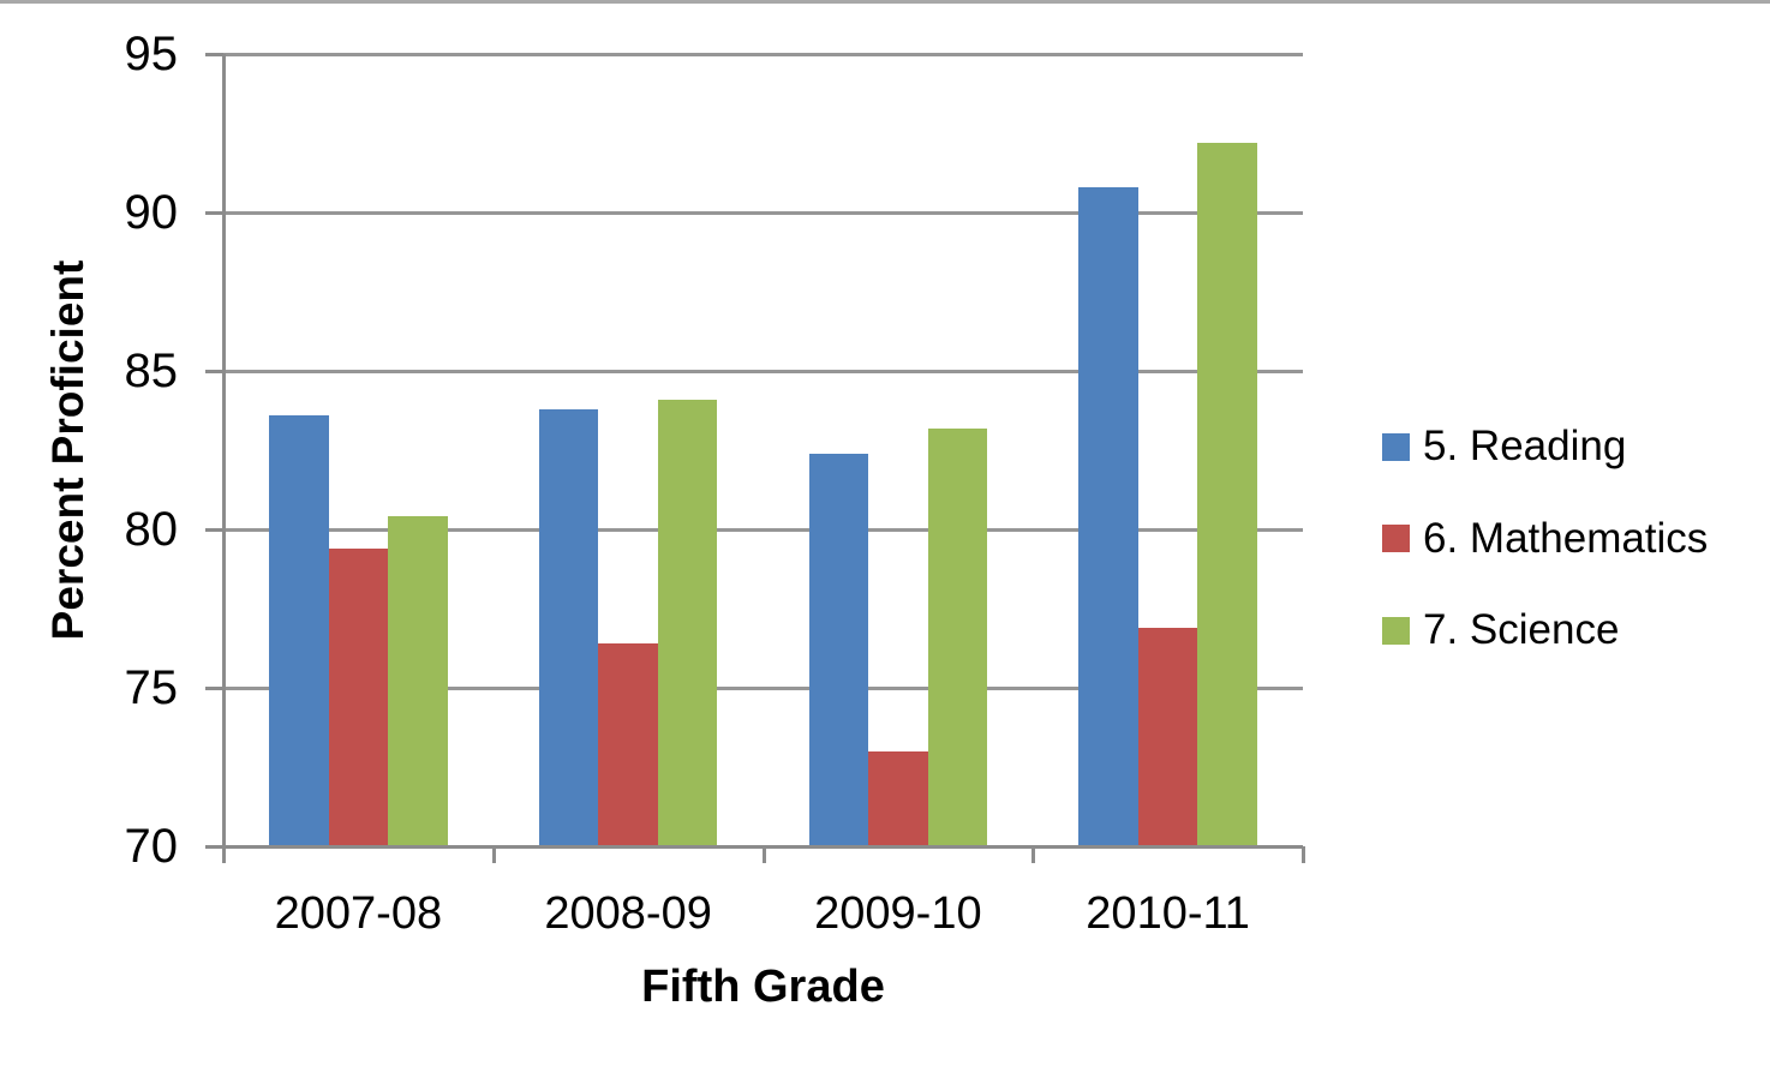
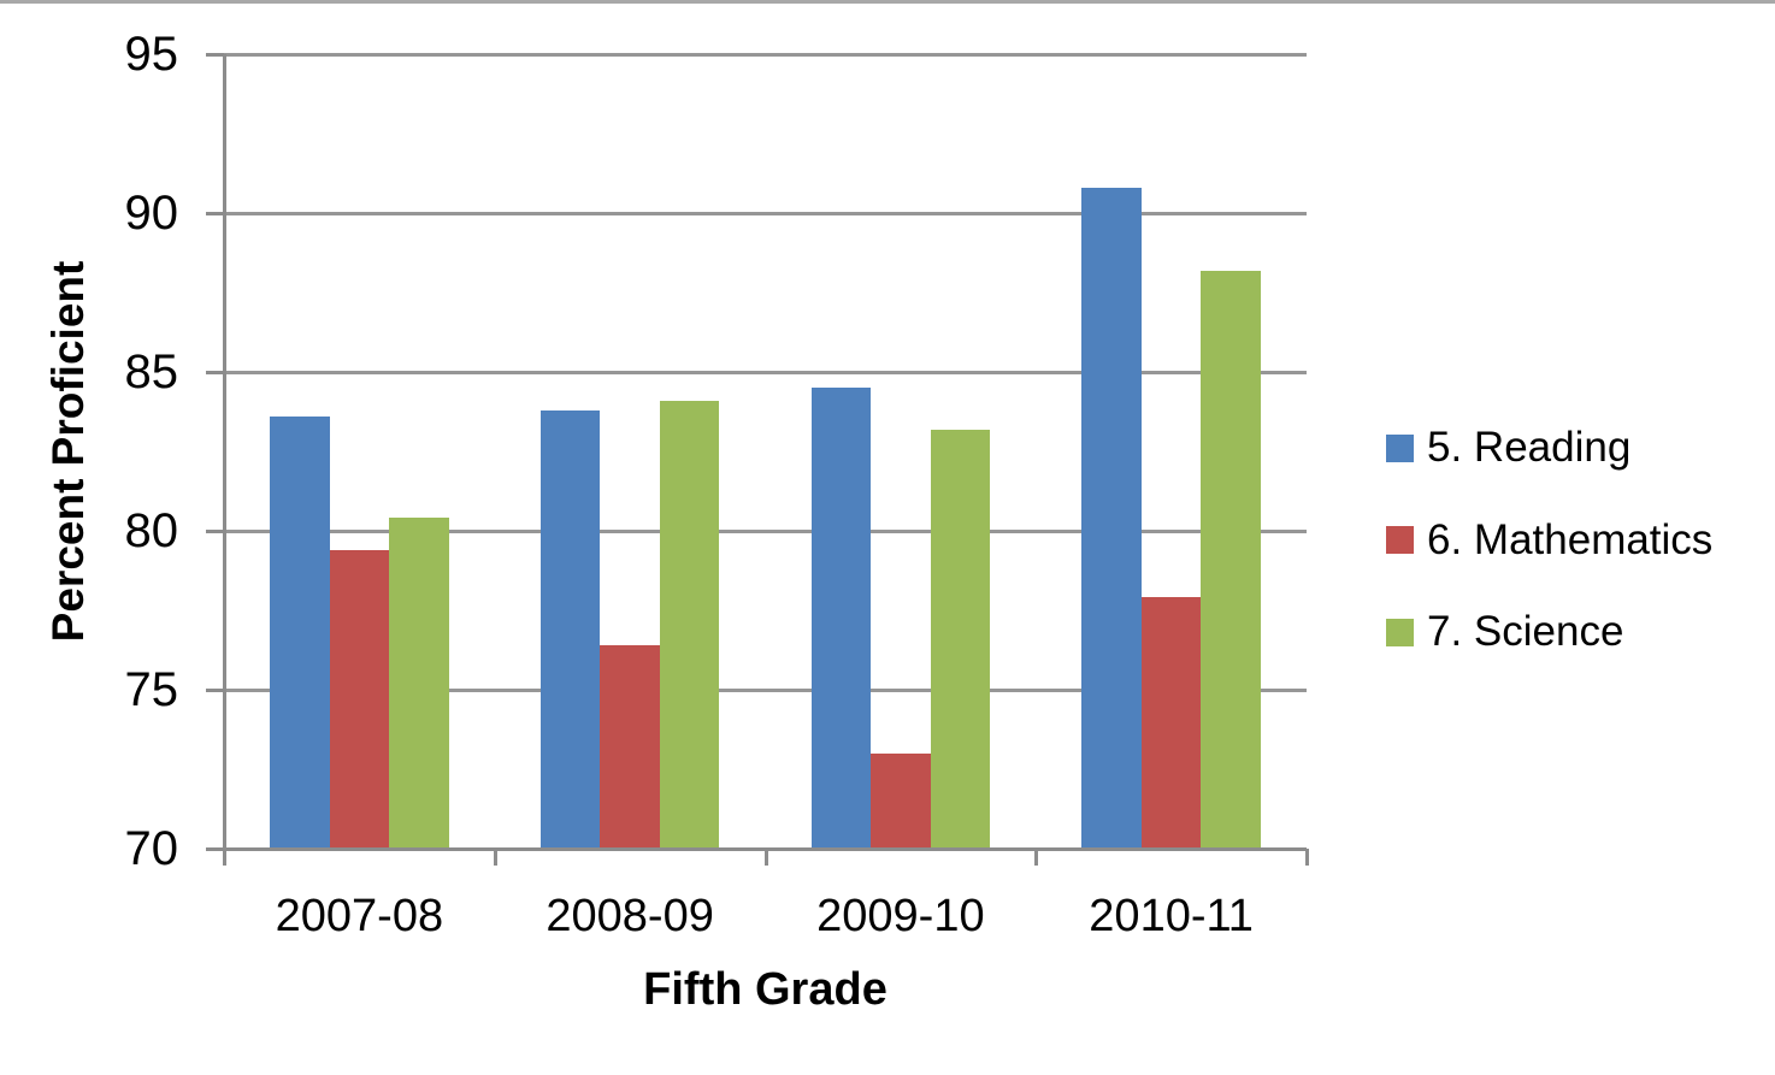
5. Reading/2009-10: 82.4 -> 84.5
6. Mathematics/2010-11: 76.9 -> 77.9
7. Science/2010-11: 92.2 -> 88.2
